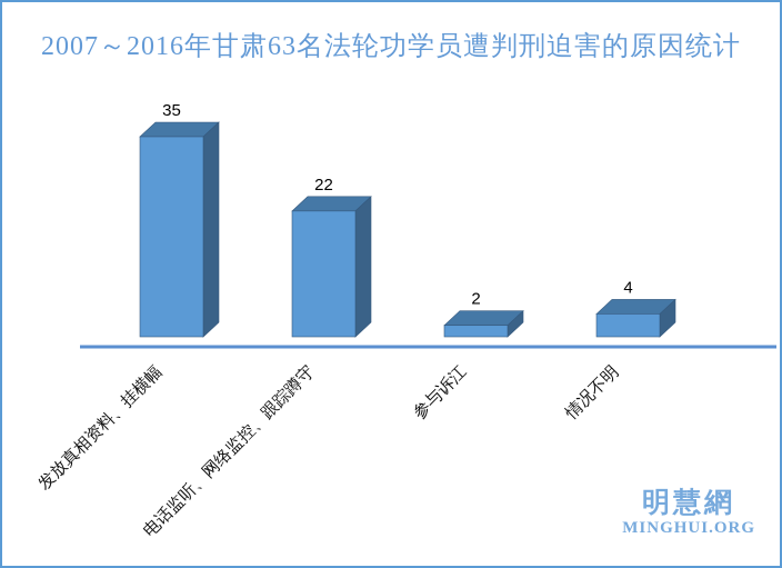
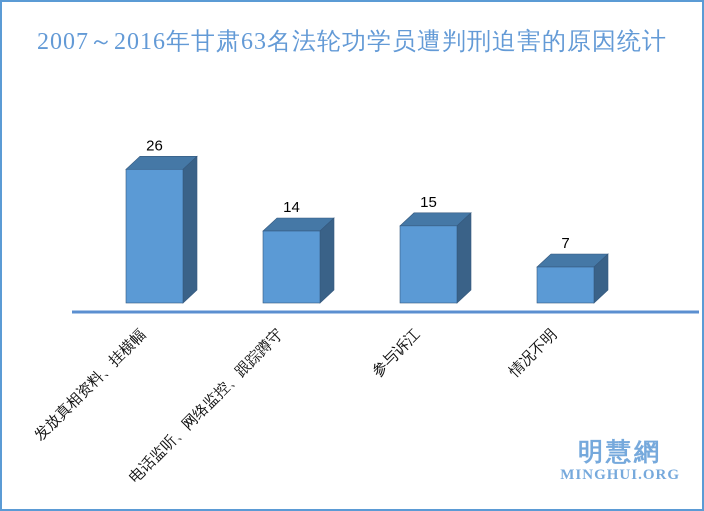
发放真相资料、挂横幅: 35 -> 26
电话监听、网络监控、跟踪蹲守: 22 -> 14
参与诉江: 2 -> 15
情况不明: 4 -> 7
